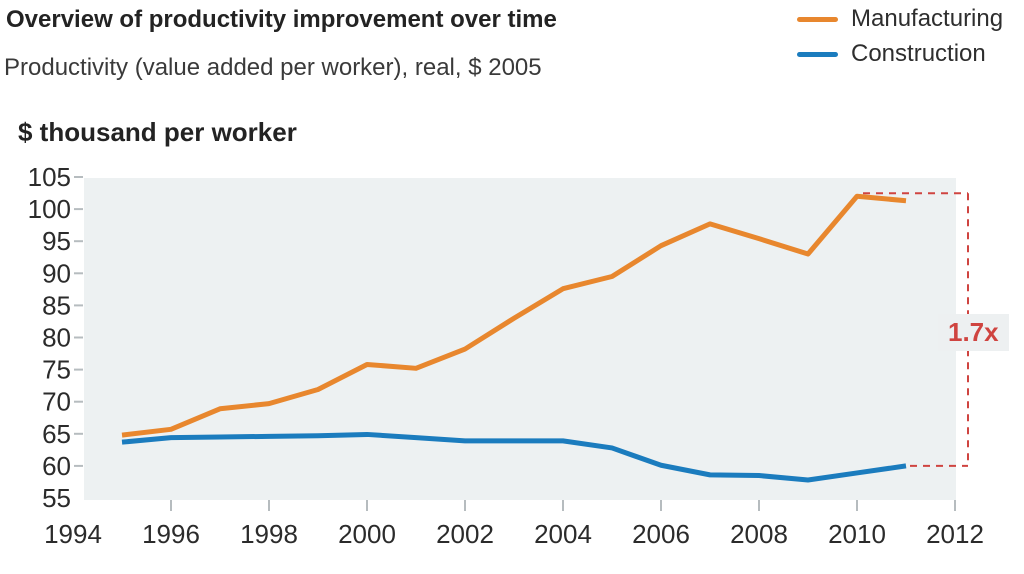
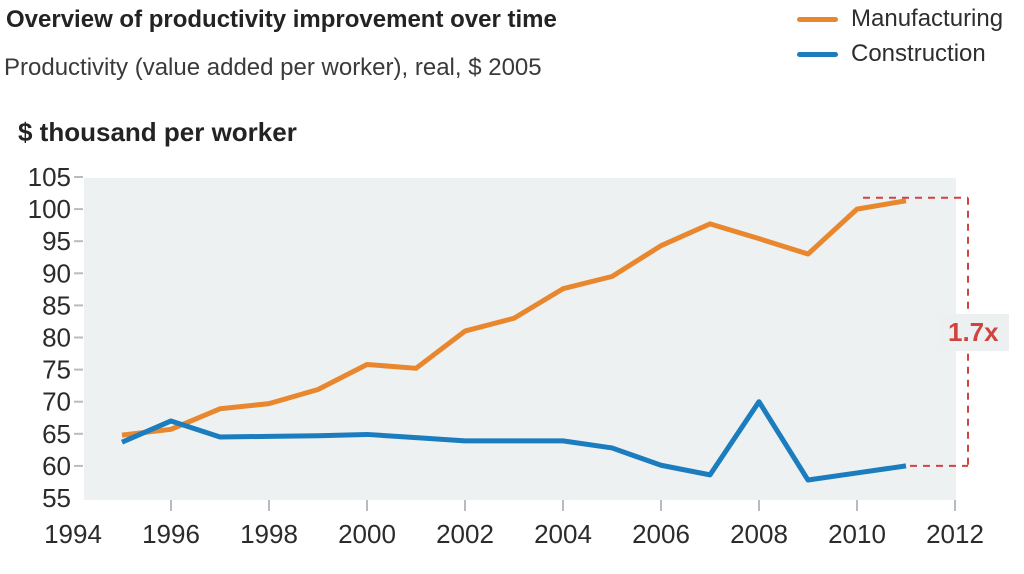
Construction/1996: 64 -> 67
Manufacturing/2002: 78 -> 81
Construction/2008: 58 -> 70
Manufacturing/2010: 102 -> 100
